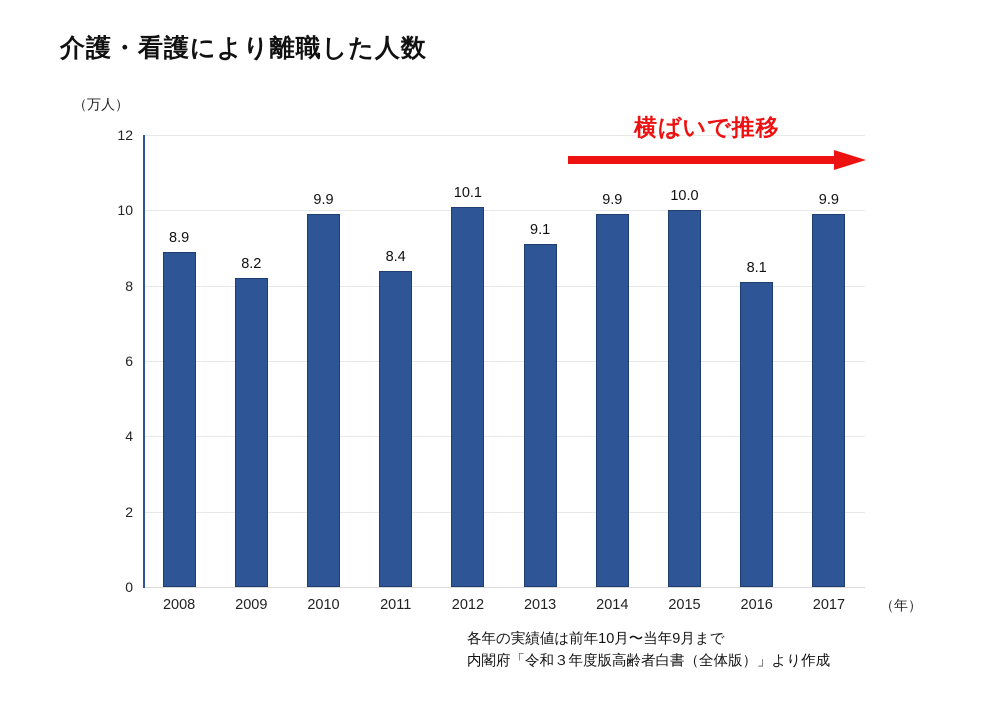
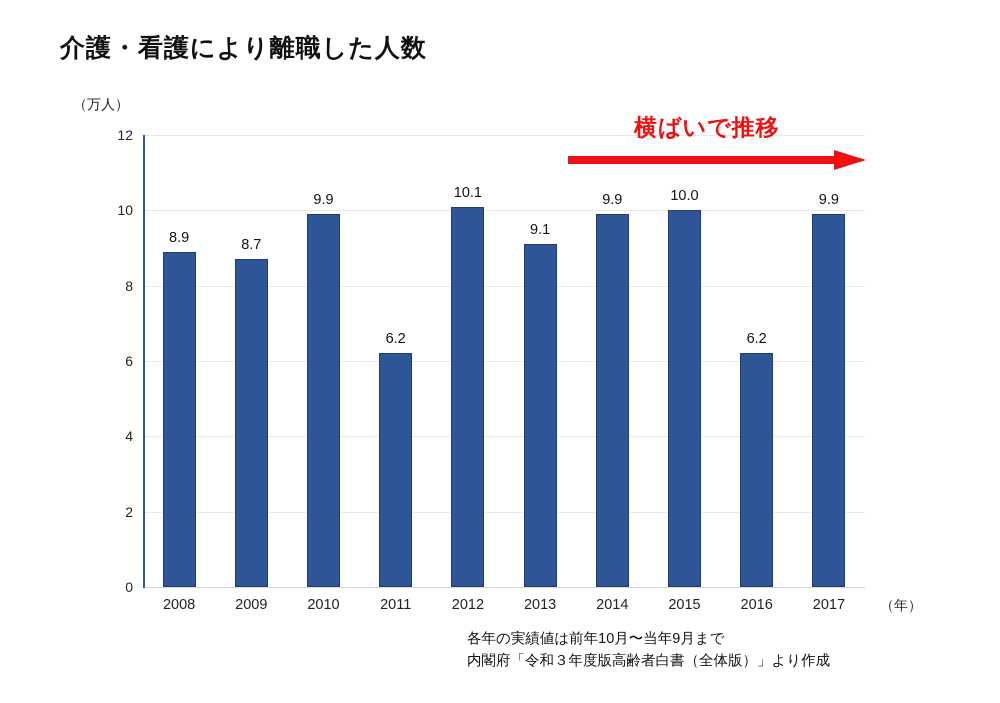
2009: 8.2 -> 8.7
2011: 8.4 -> 6.2
2016: 8.1 -> 6.2
